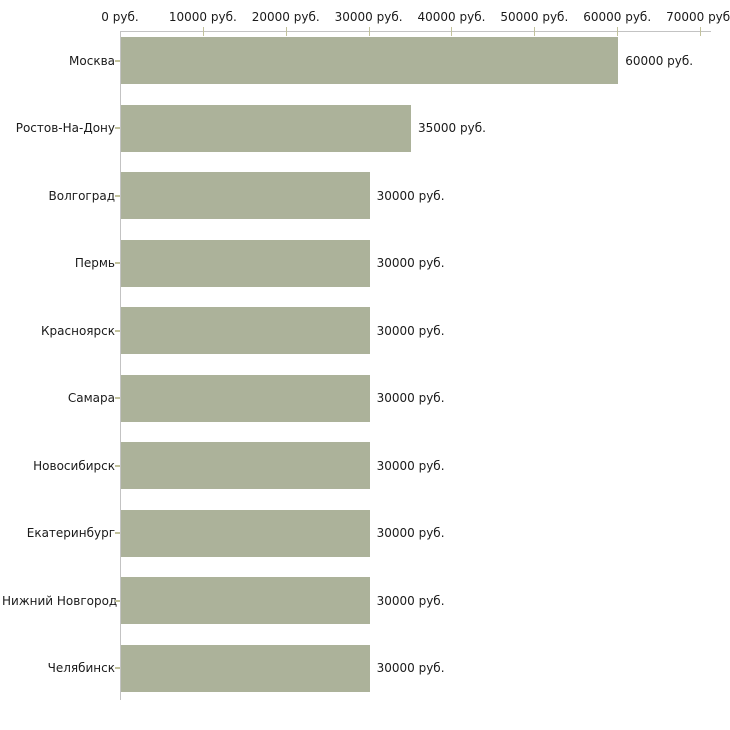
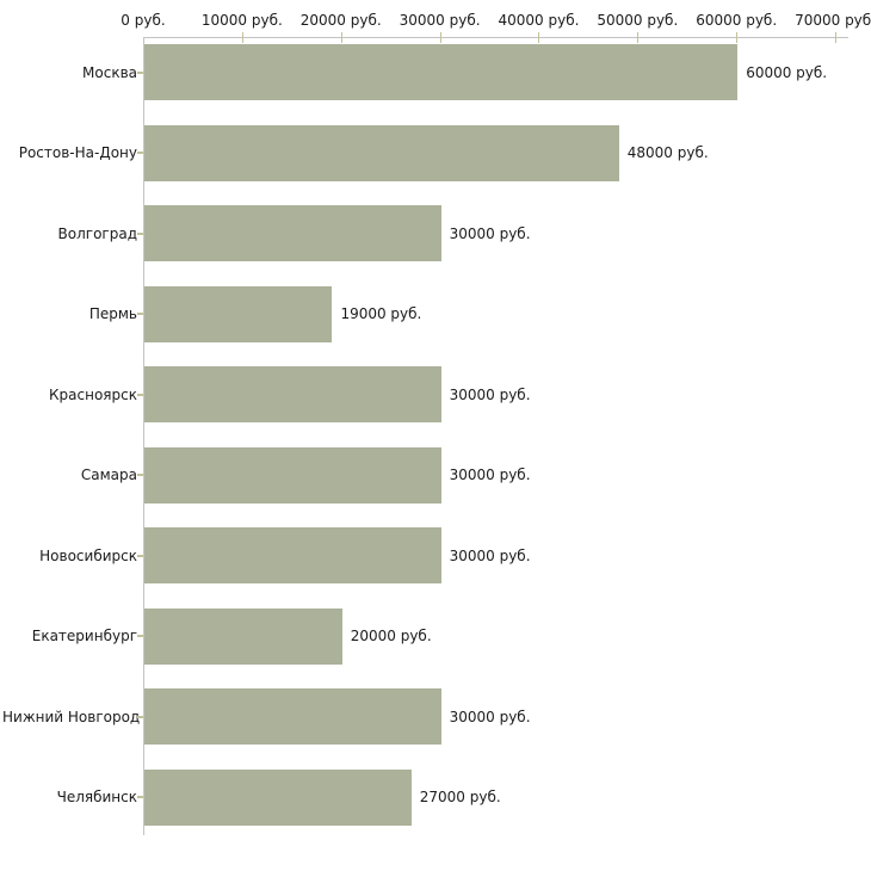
Ростов-На-Дону: 35000 -> 48000
Пермь: 30000 -> 19000
Екатеринбург: 30000 -> 20000
Челябинск: 30000 -> 27000
